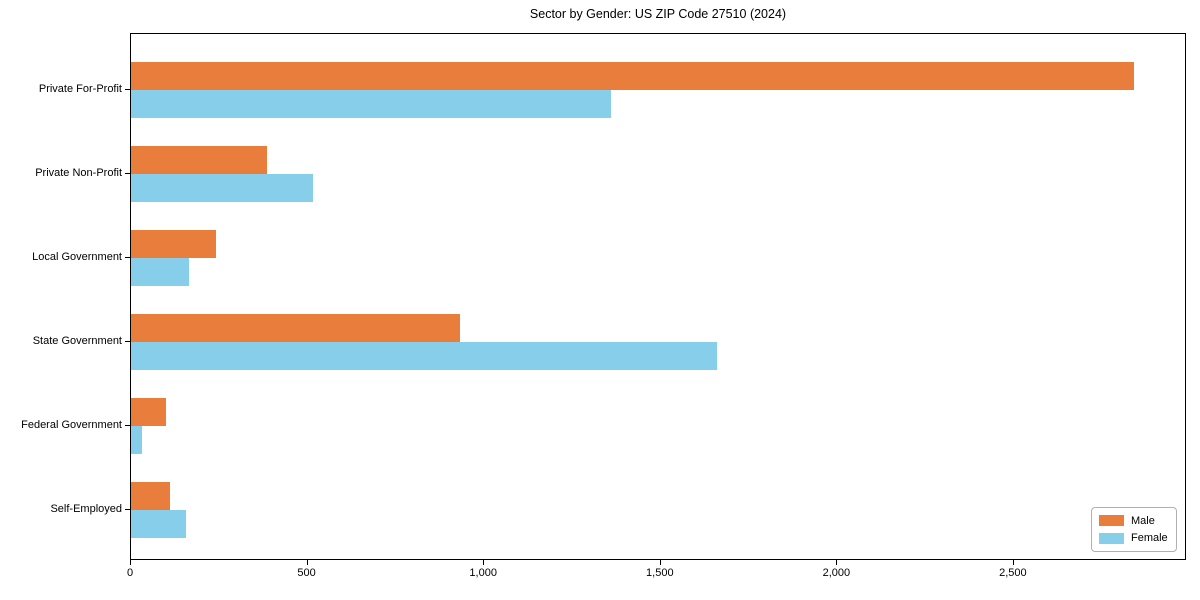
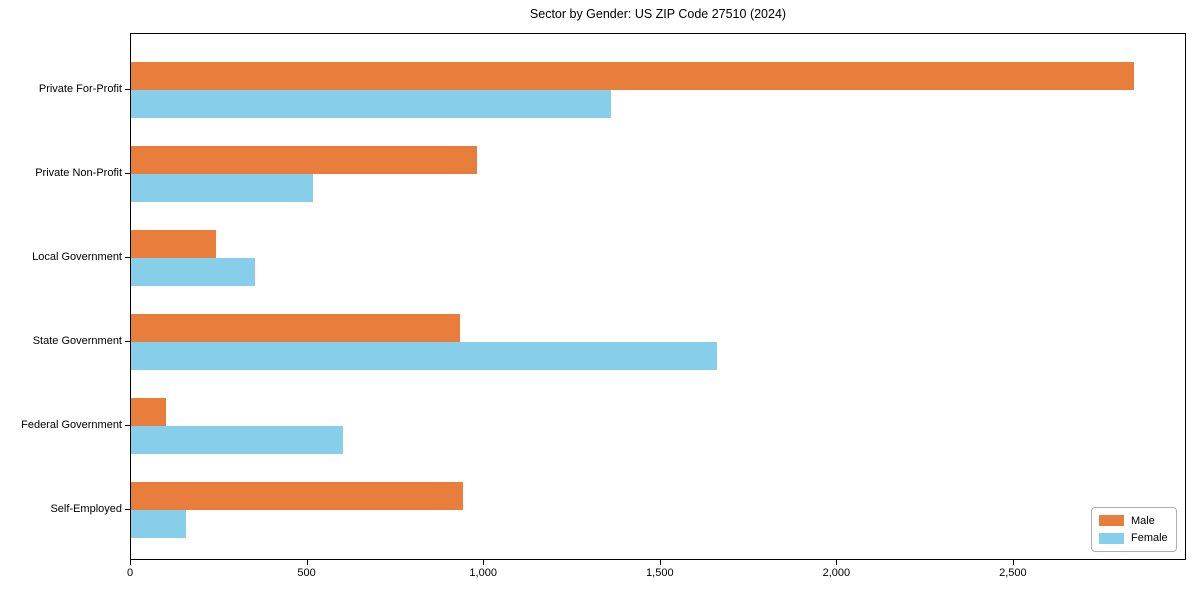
Male/Private Non-Profit: 380 -> 980
Female/Local Government: 160 -> 350
Female/Federal Government: 30 -> 600
Male/Self-Employed: 110 -> 940
